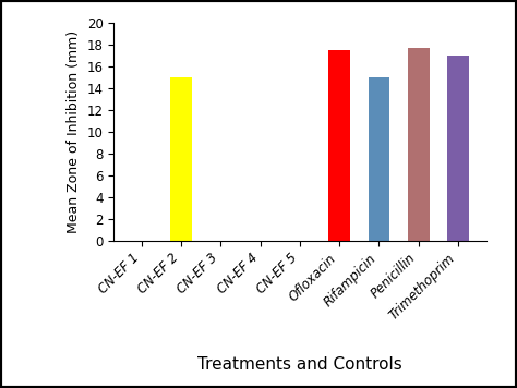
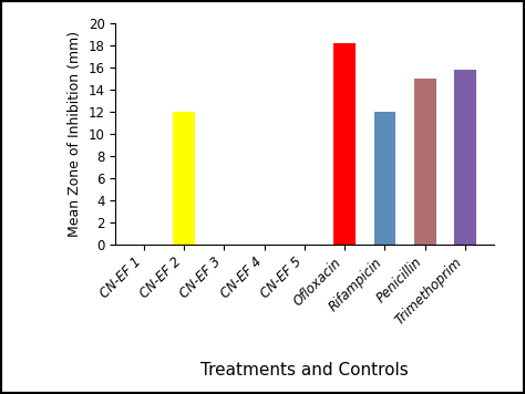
CN-EF 2: 15.0 -> 12.0
Ofloxacin: 17.5 -> 18.2
Rifampicin: 15.0 -> 12.0
Penicillin: 17.7 -> 15.0
Trimethoprim: 17.0 -> 15.8
